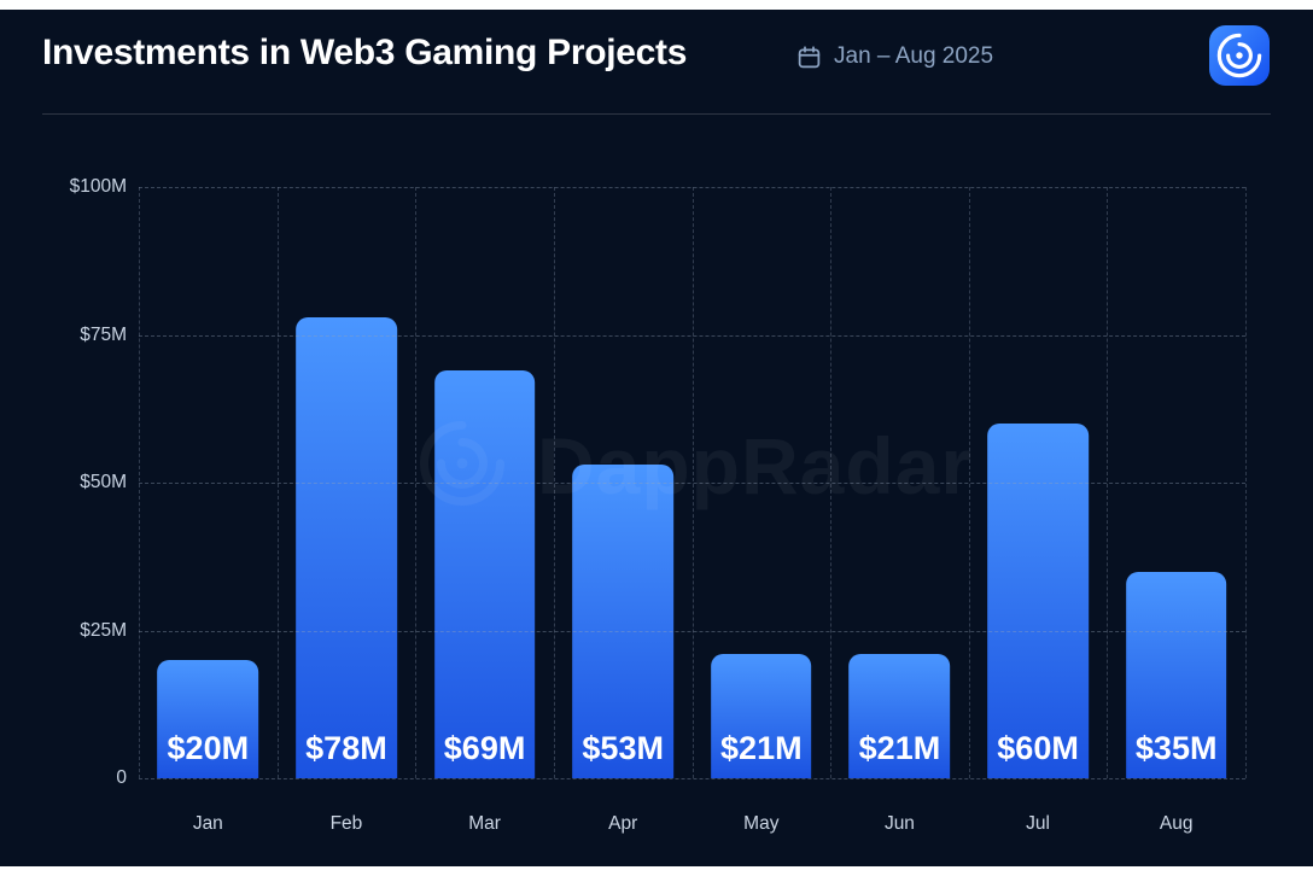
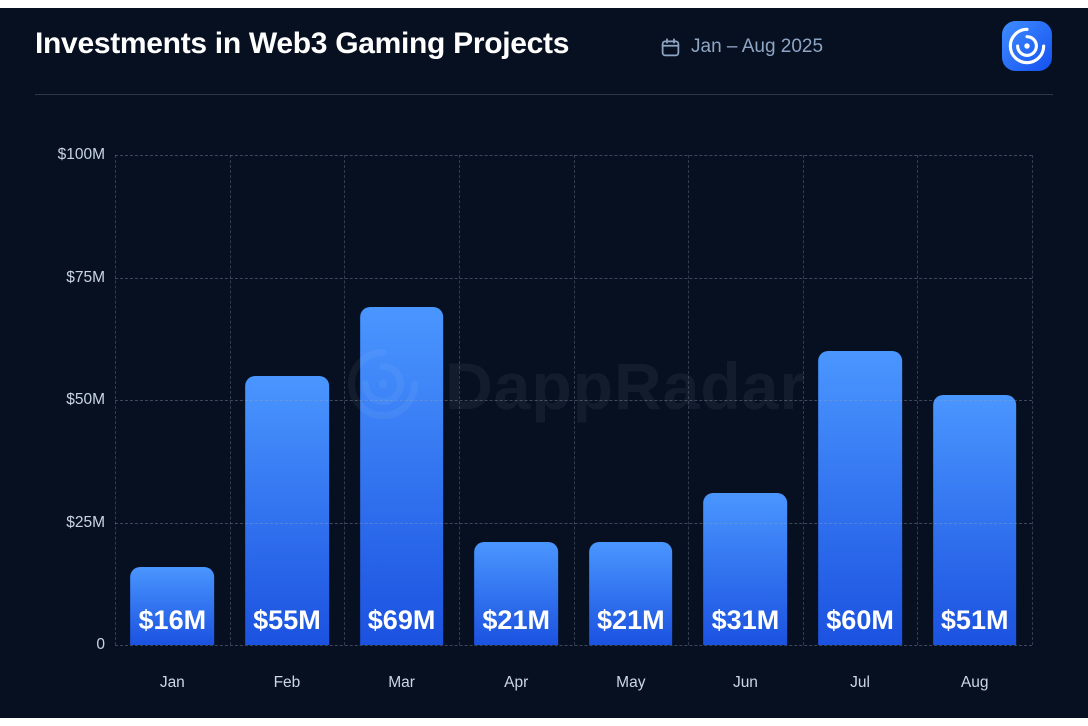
Jan: $20M -> $16M
Feb: $78M -> $55M
Apr: $53M -> $21M
Jun: $21M -> $31M
Aug: $35M -> $51M
